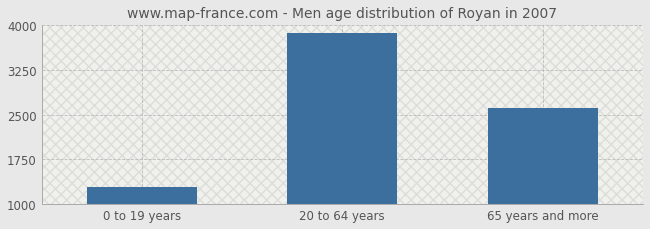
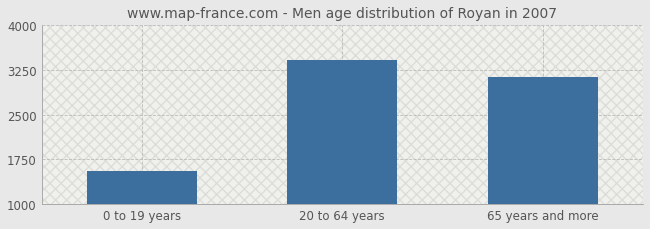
0 to 19 years: 1290 -> 1560
20 to 64 years: 3870 -> 3420
65 years and more: 2620 -> 3140
